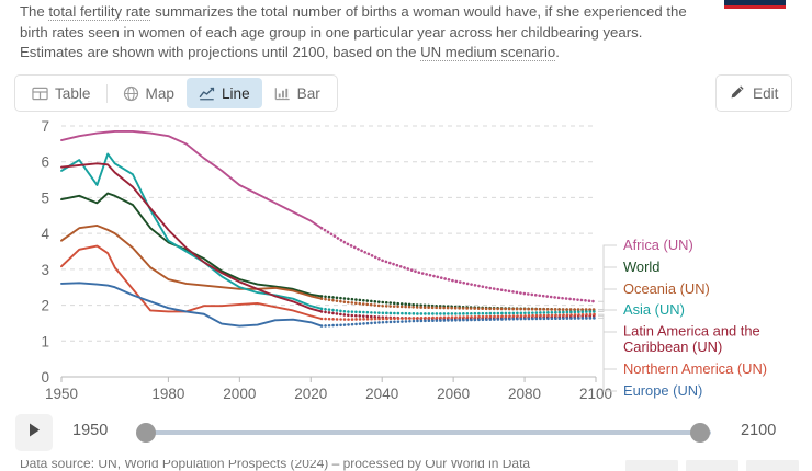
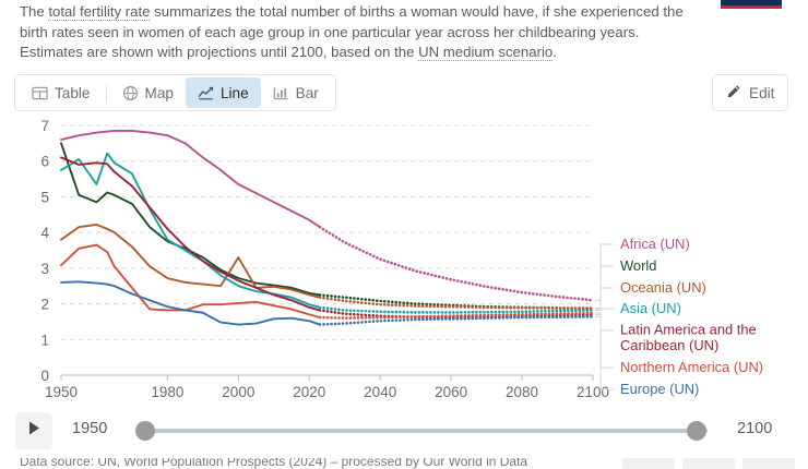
World/1950: 5.0 -> 6.5
Latin America and the Caribbean (UN)/1950: 5.8 -> 6.1
Oceania (UN)/2000: 2.5 -> 3.3
